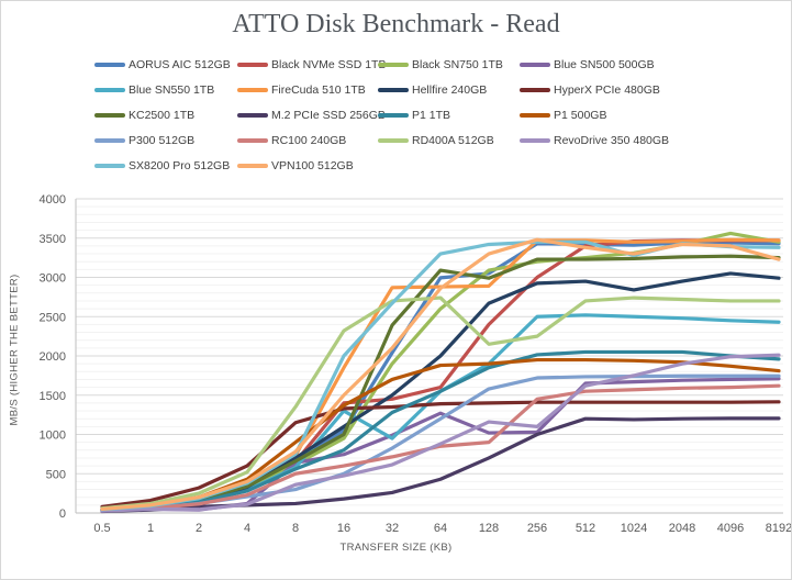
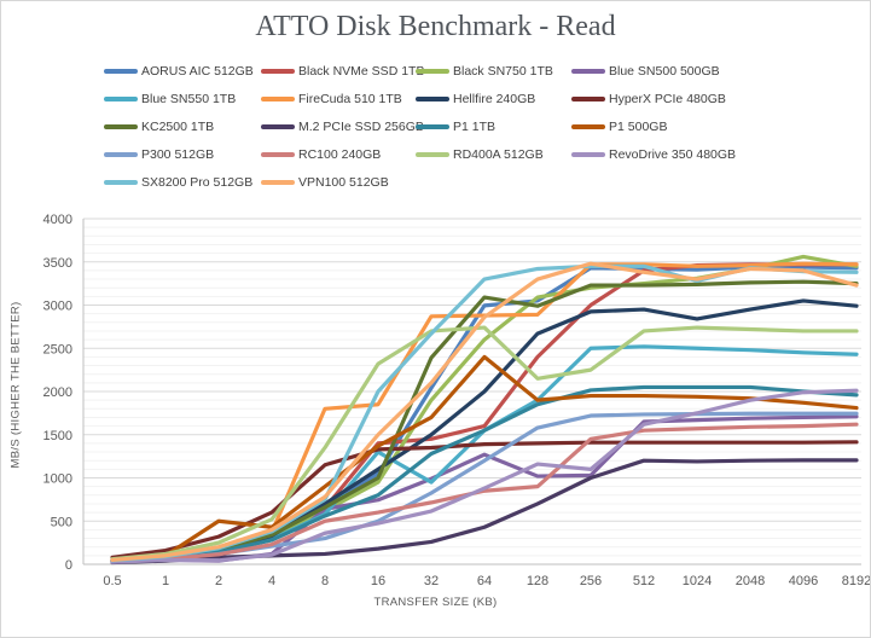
P1 500GB/2: 200 -> 500
FireCuda 510 1TB/8: 700 -> 1800
P1 500GB/64: 1900 -> 2400
